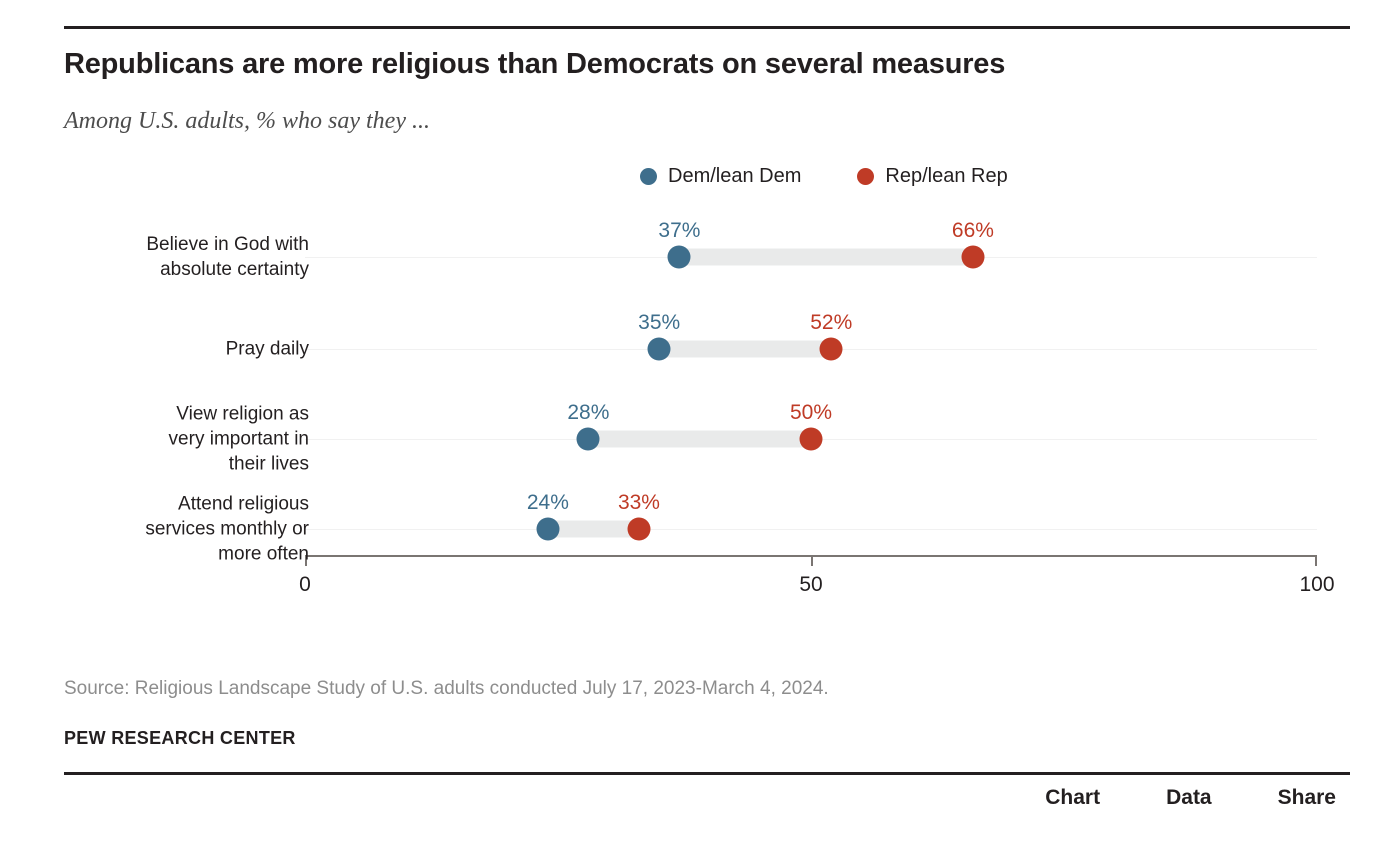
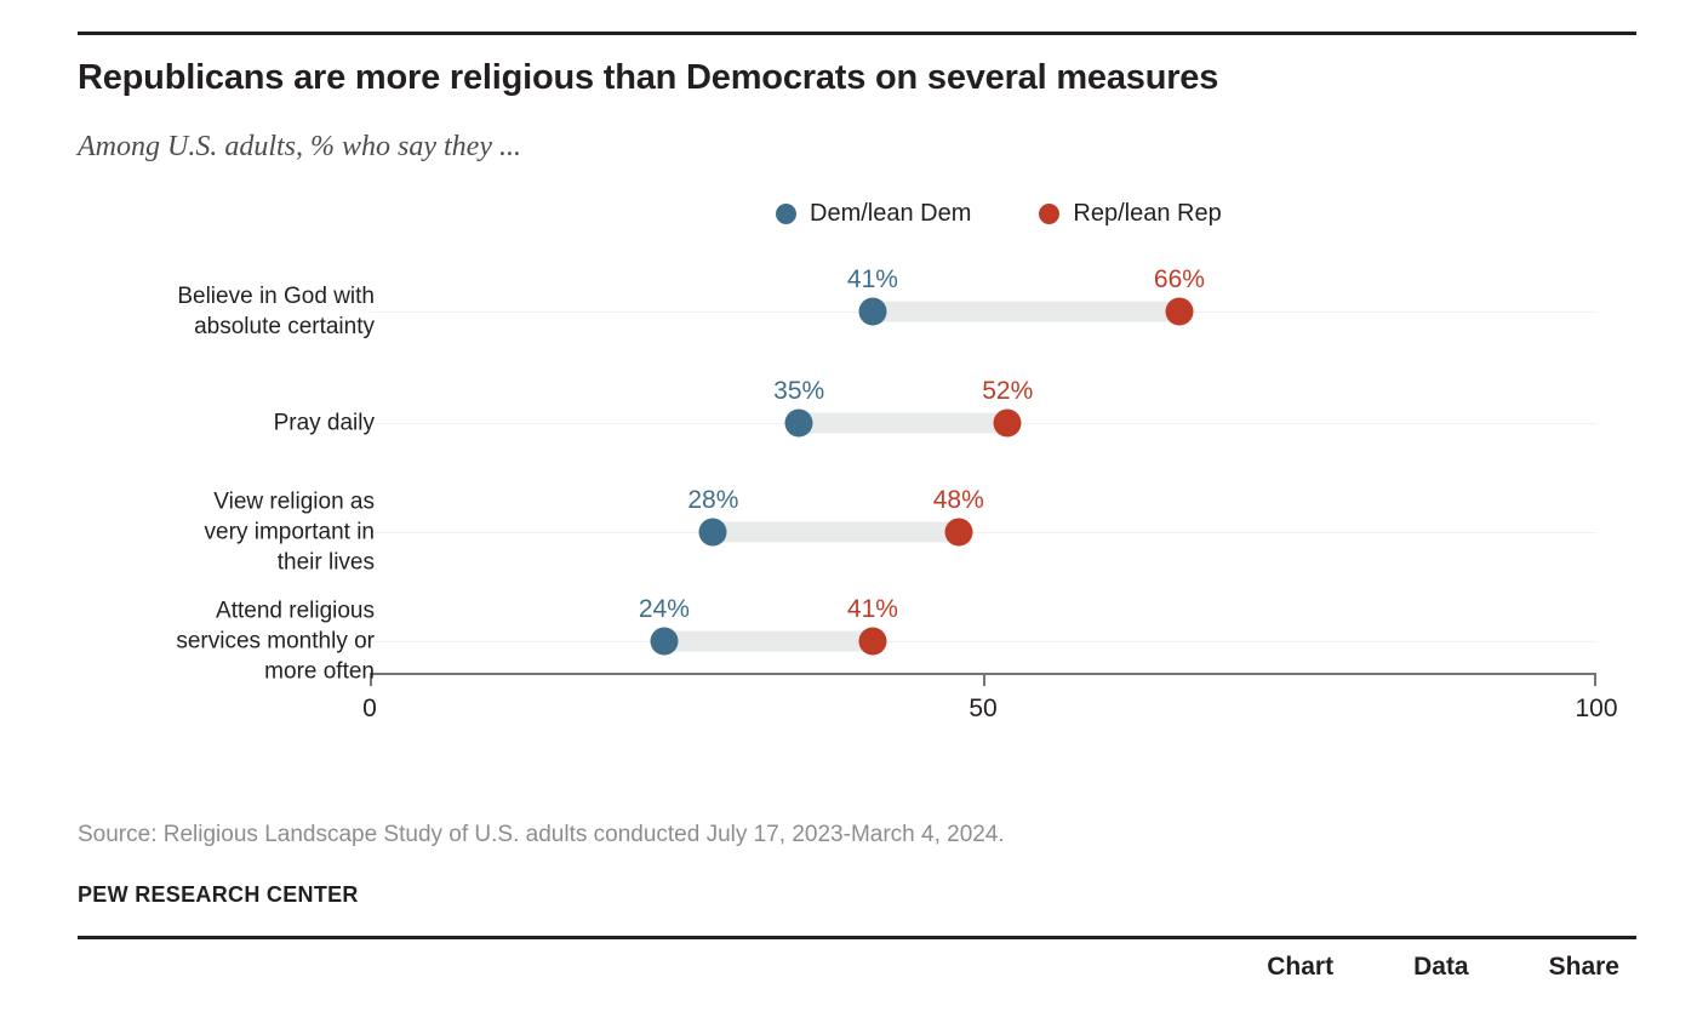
Dem/lean Dem/Believe in God with absolute certainty: 37% -> 41%
Rep/lean Rep/View religion as very important in their lives: 50% -> 48%
Rep/lean Rep/Attend religious services monthly or more often: 33% -> 41%
